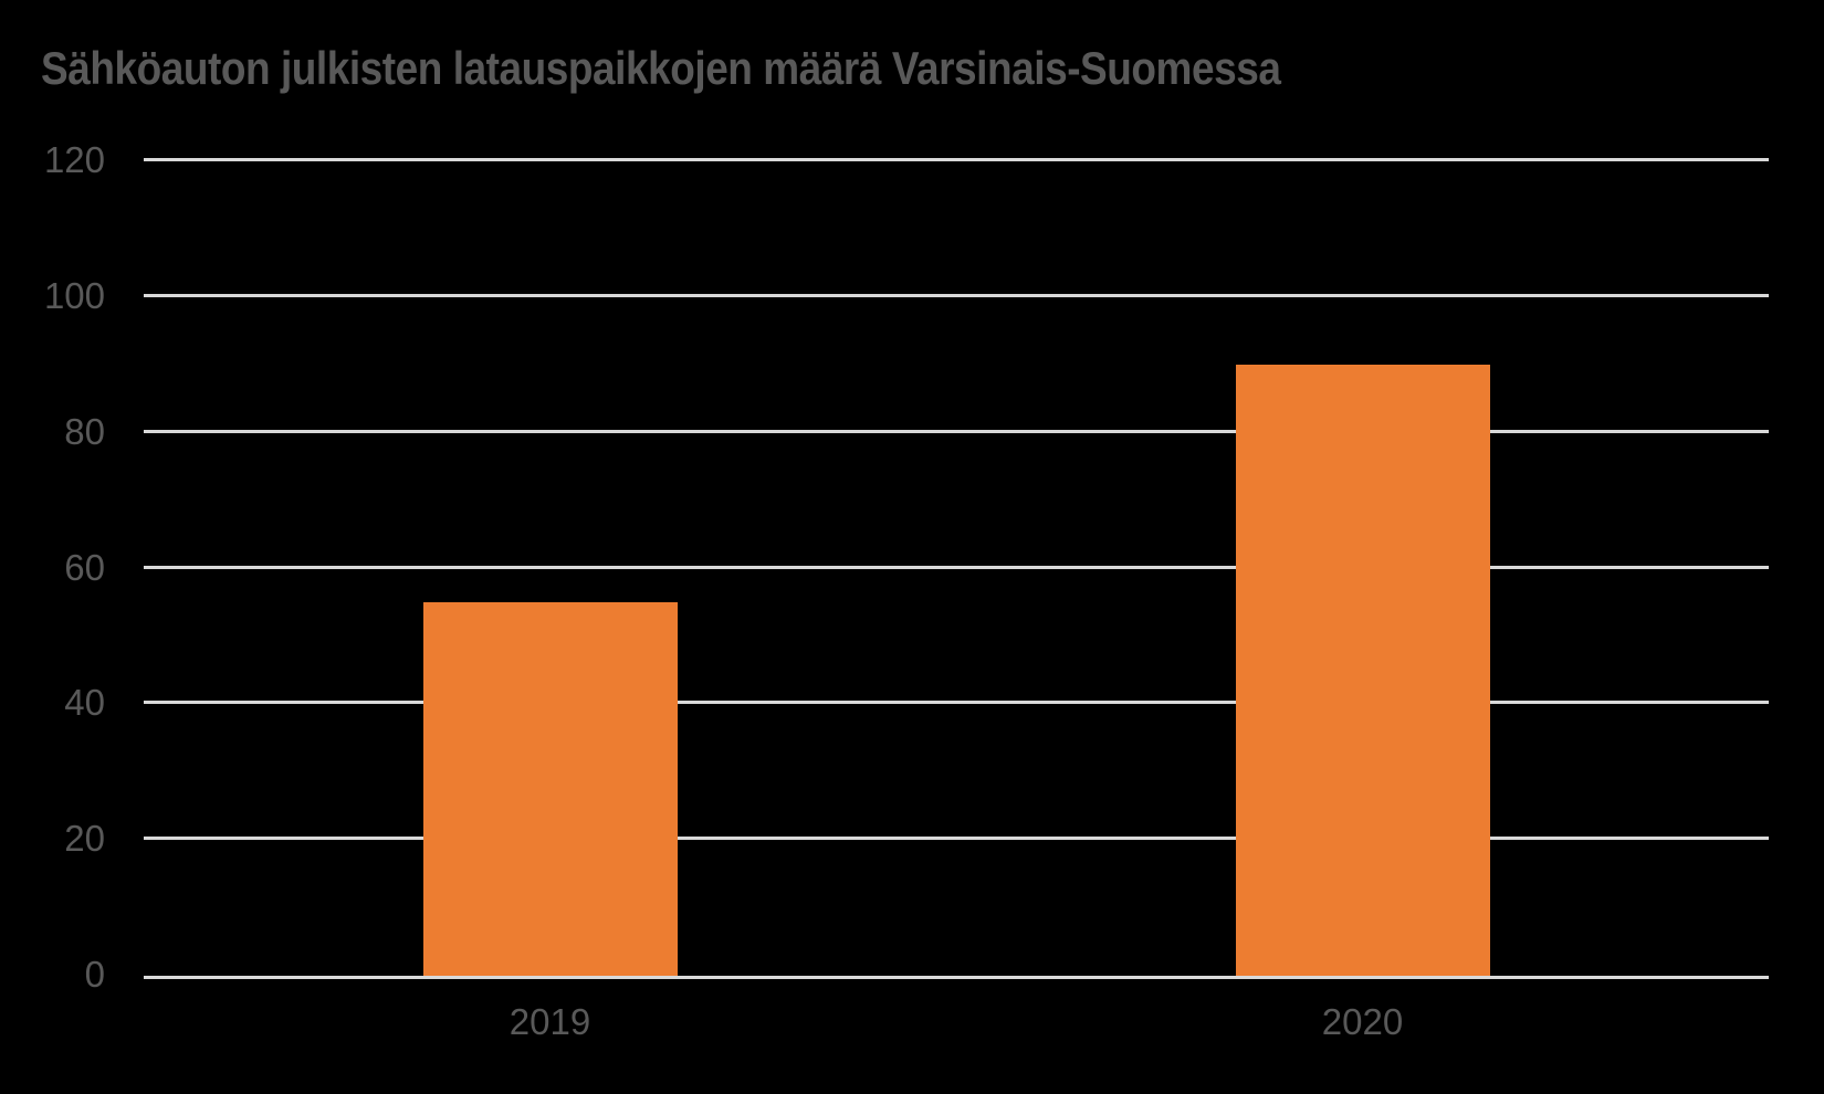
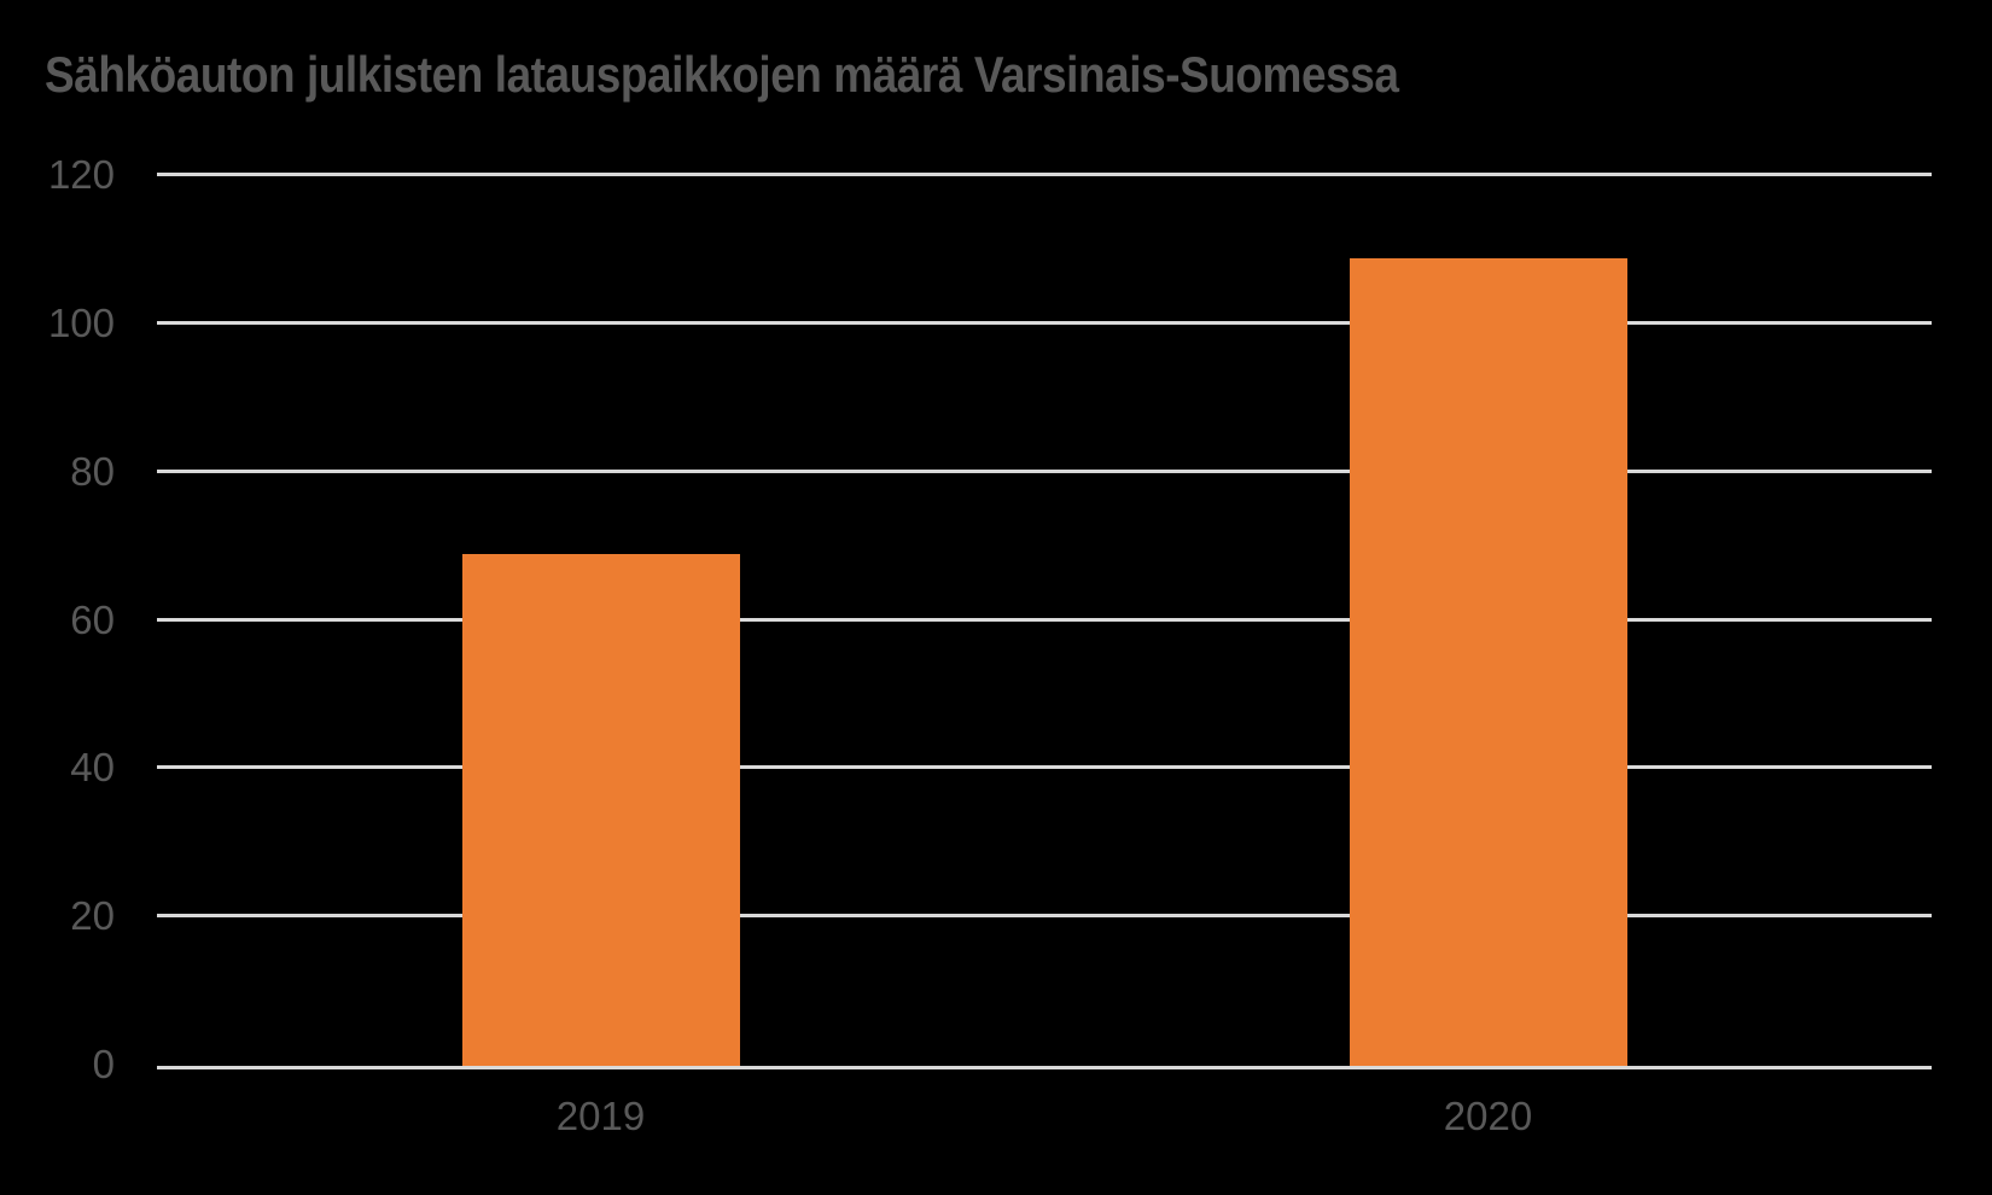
2019: 55 -> 69
2020: 90 -> 109
